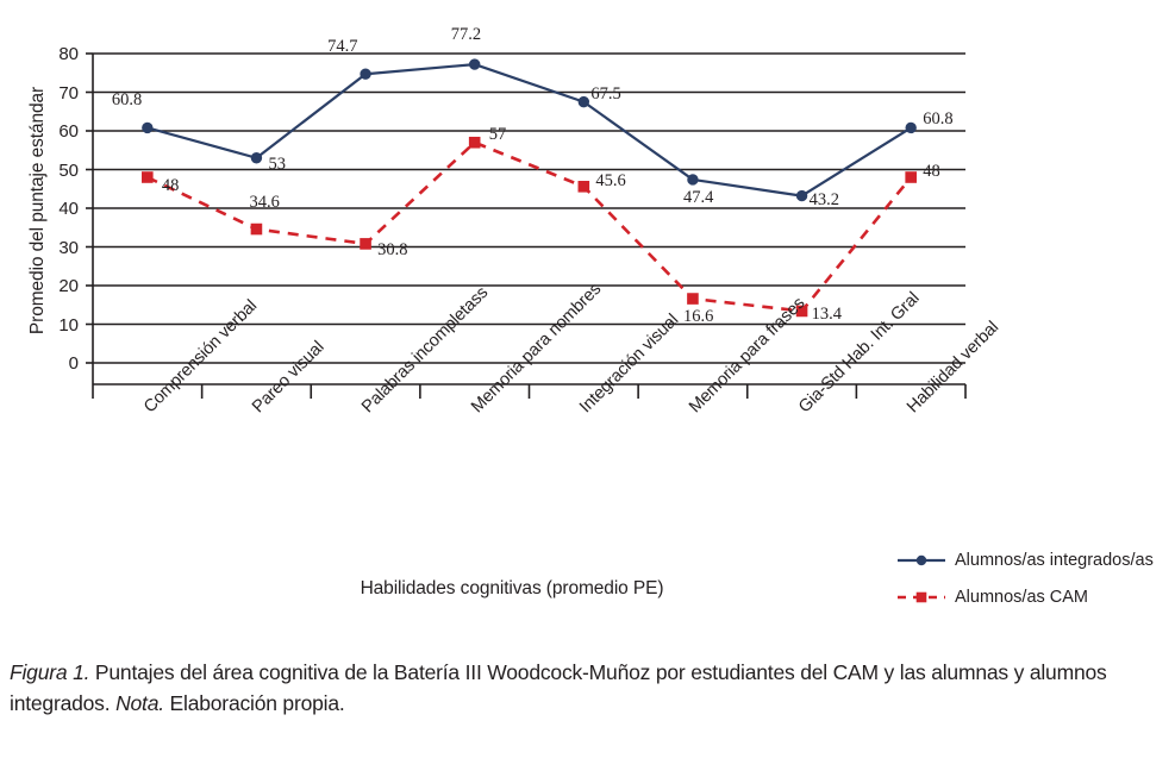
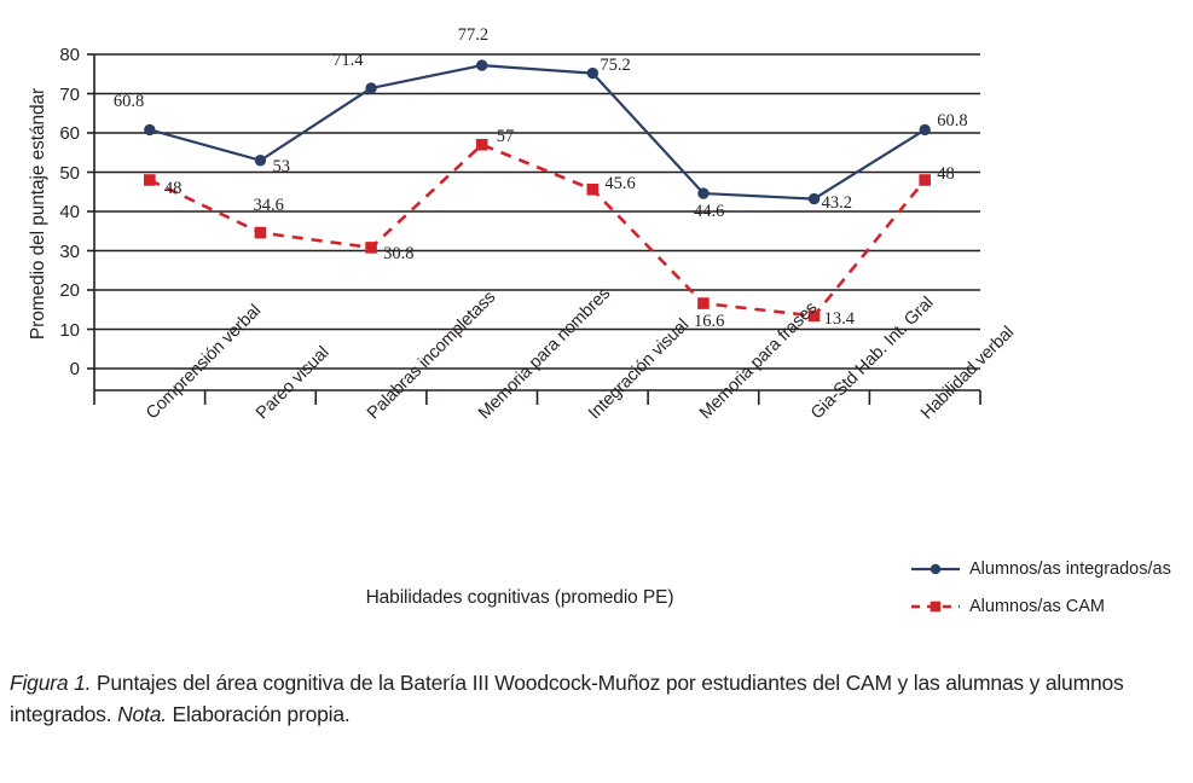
Alumnos/as integrados/as/Palabras incompletass: 74.7 -> 71.4
Alumnos/as integrados/as/Integración visual: 67.5 -> 75.2
Alumnos/as integrados/as/Memoria para frases: 47.4 -> 44.6
